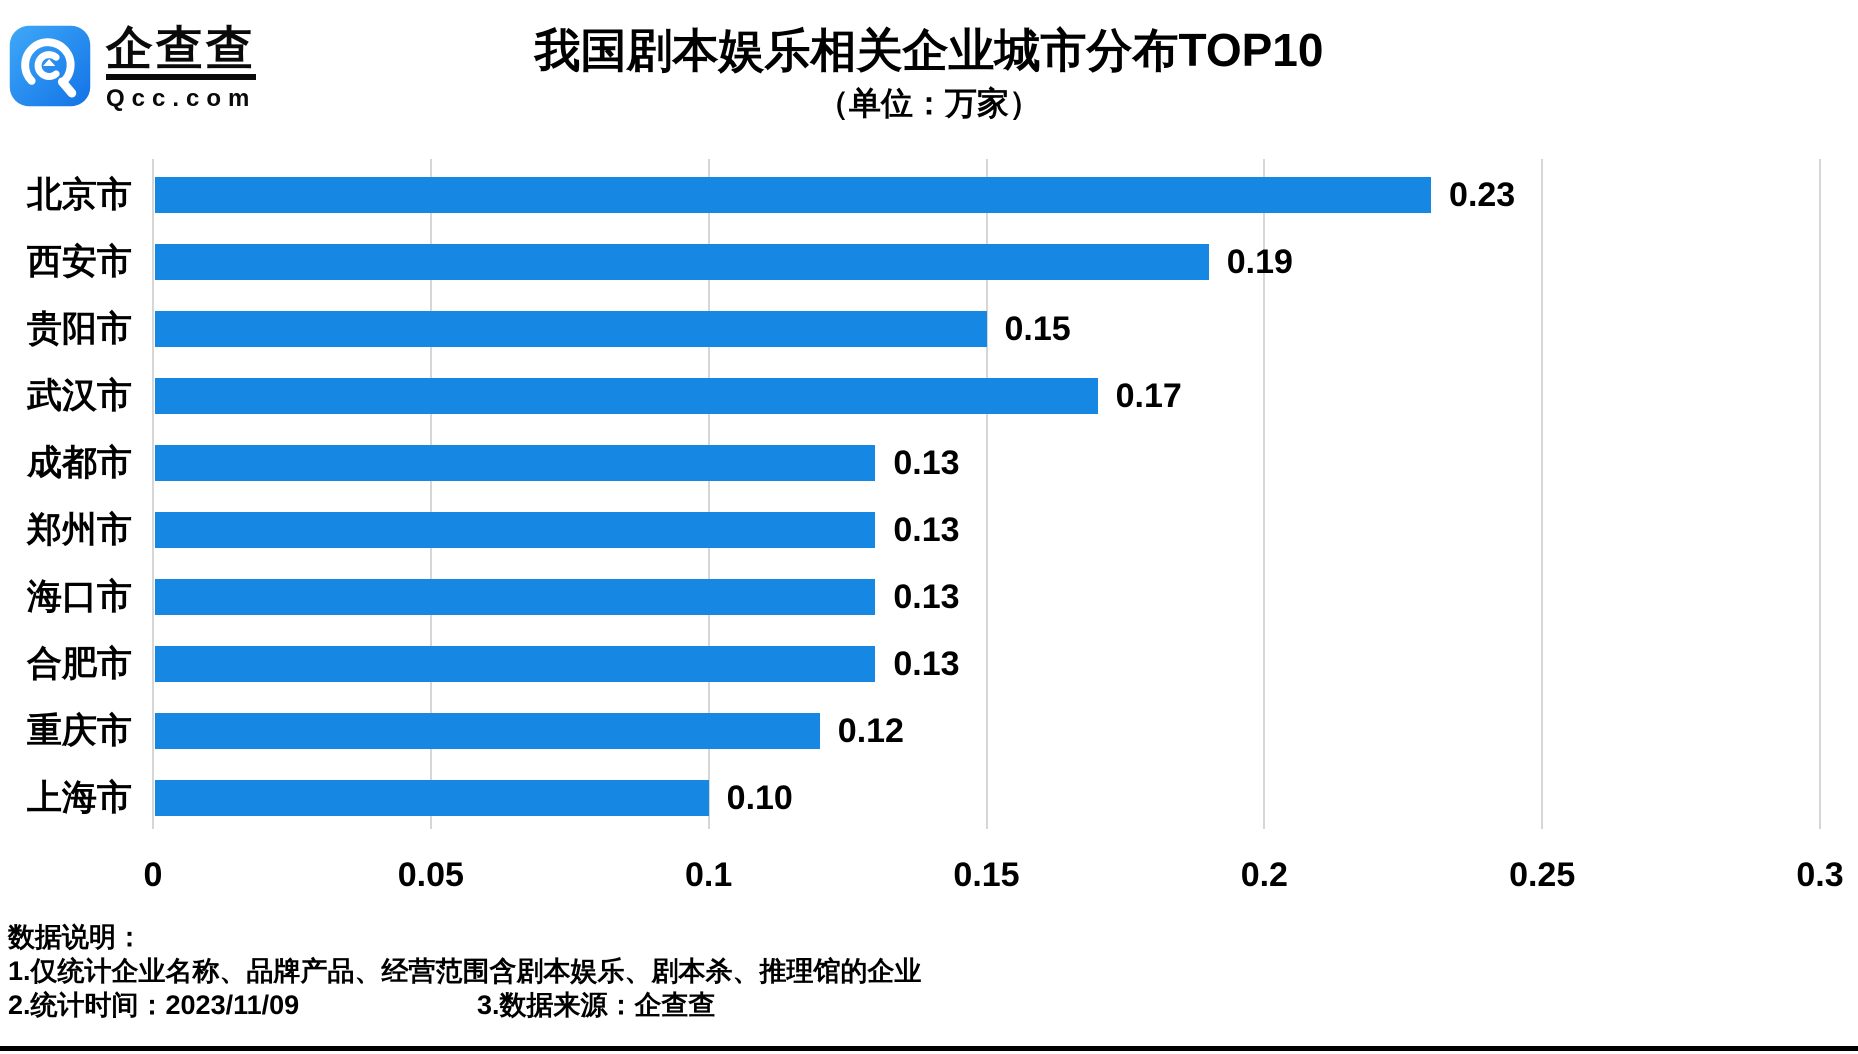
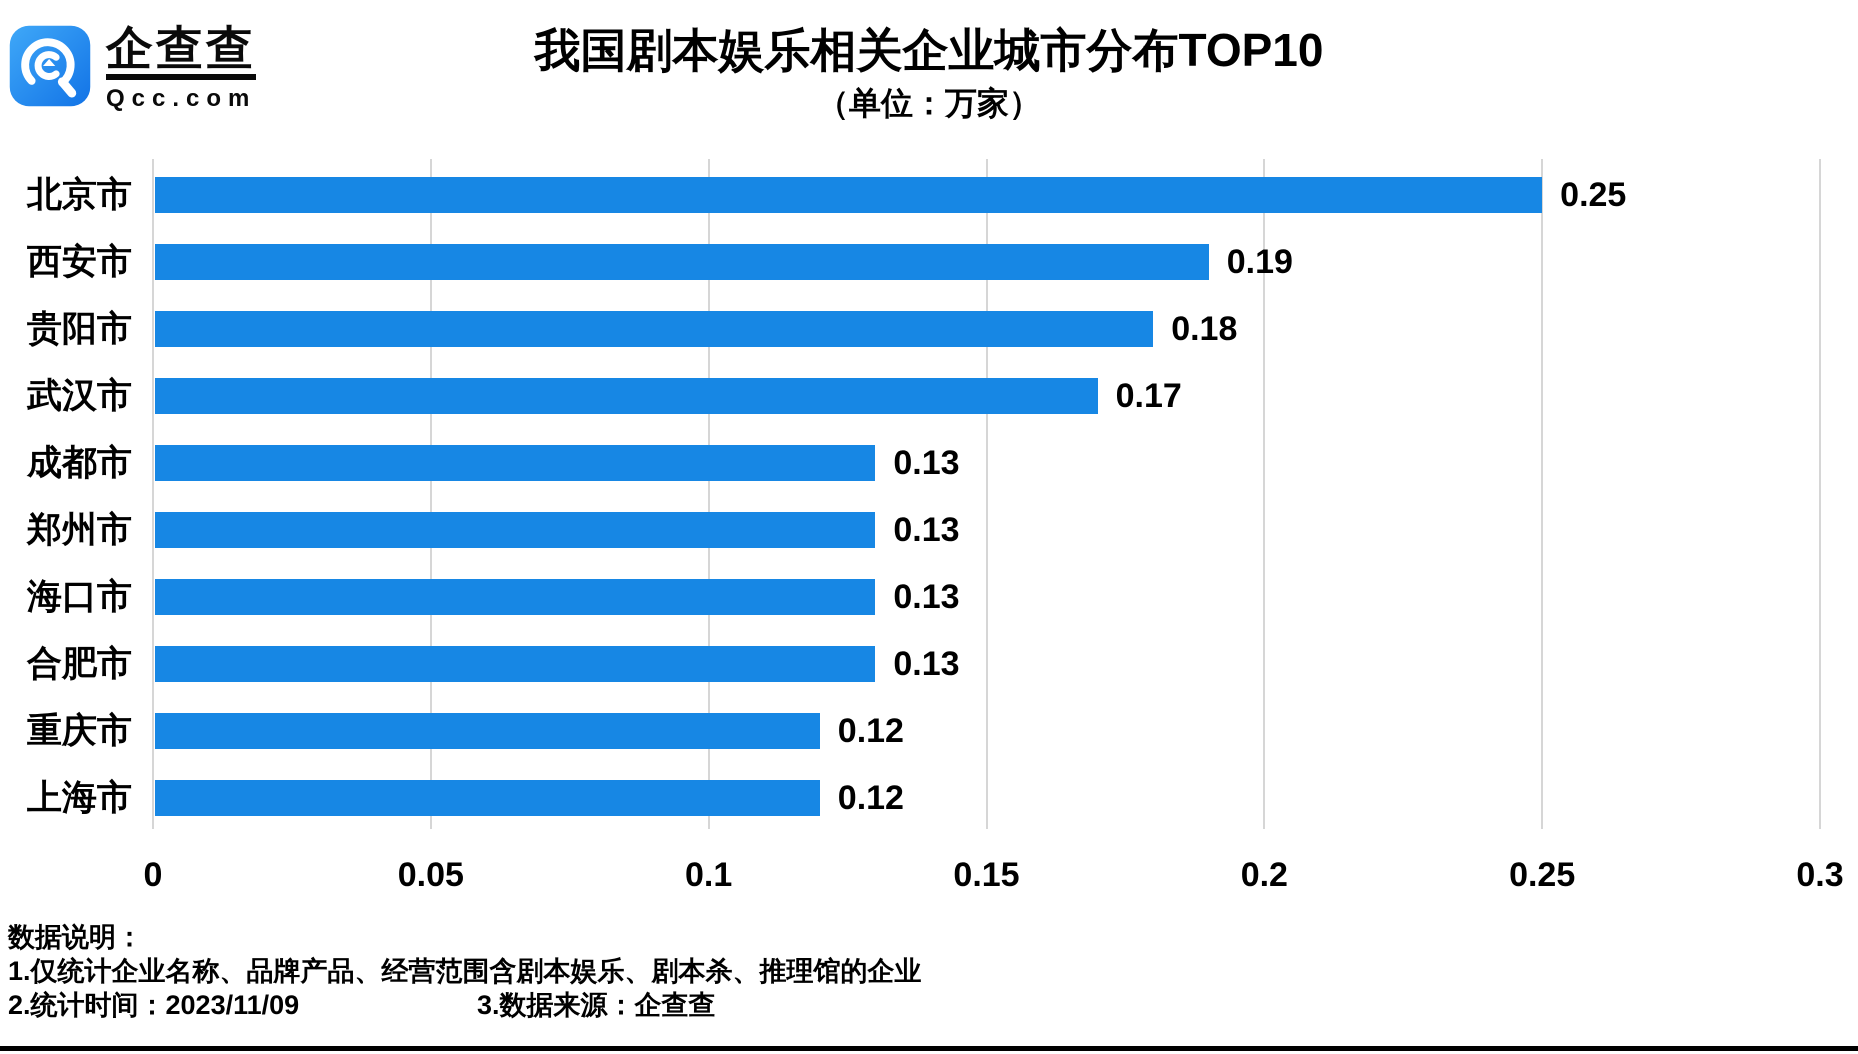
北京市: 0.23 -> 0.25
贵阳市: 0.15 -> 0.18
上海市: 0.10 -> 0.12
